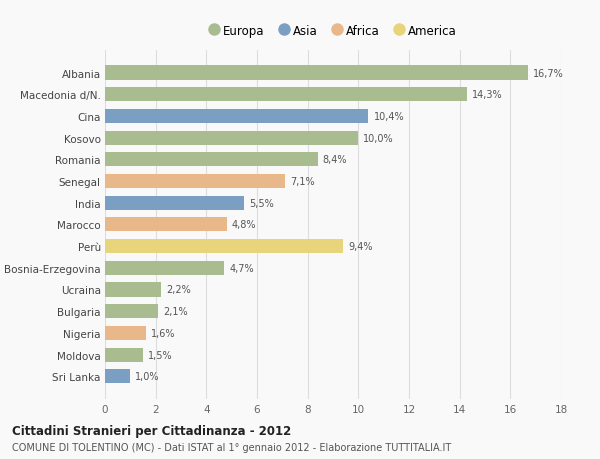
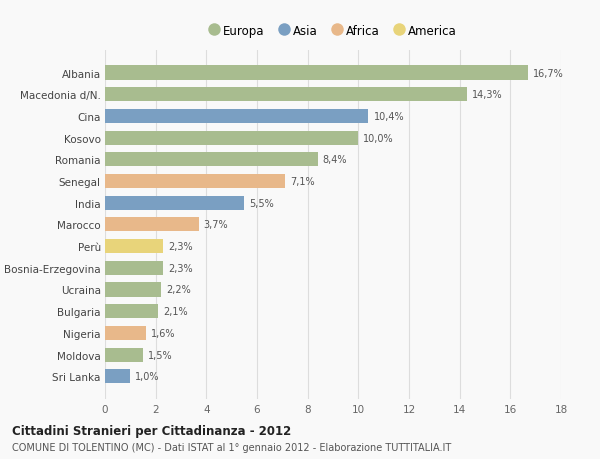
Marocco: 4,8% -> 3,7%
Perù: 9,4% -> 2,3%
Bosnia-Erzegovina: 4,7% -> 2,3%
